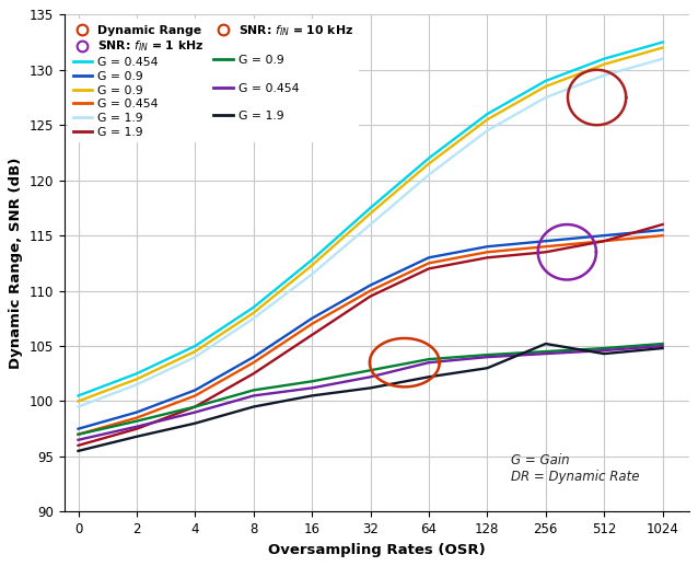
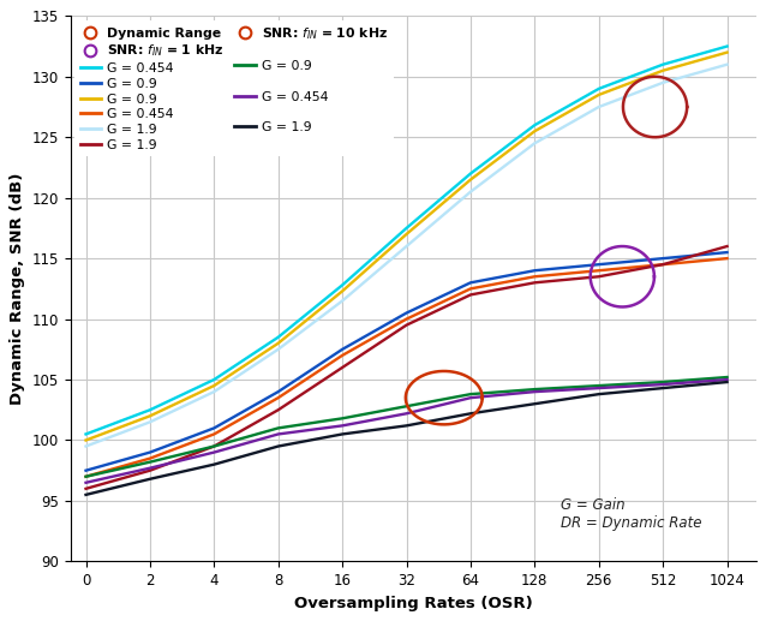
G = 1.9/256: 105.2 -> 103.8
